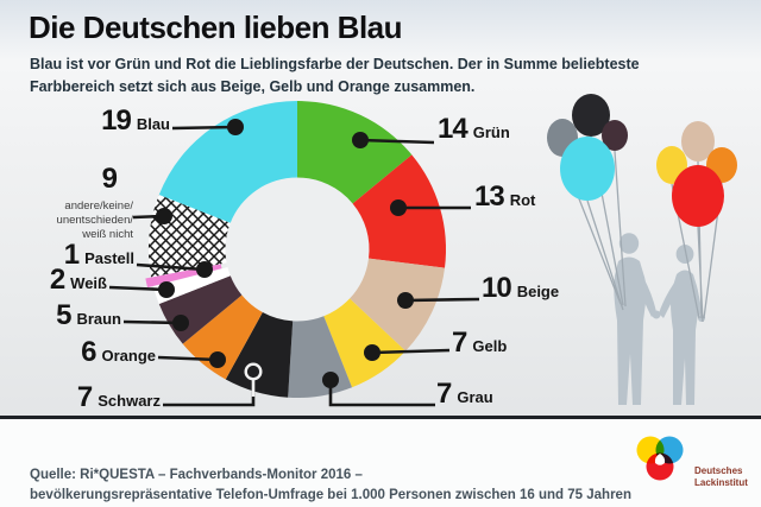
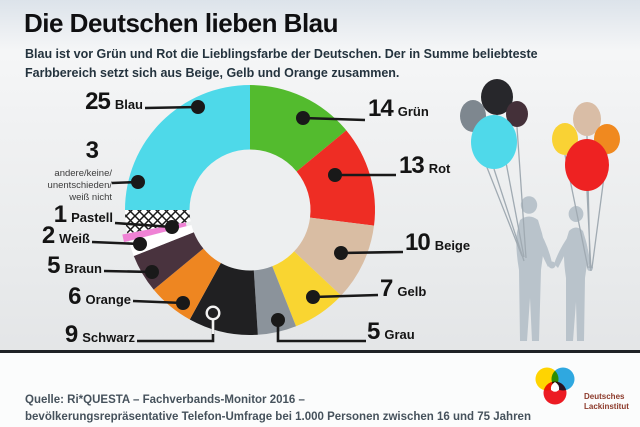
Grau: 7 -> 5
Schwarz: 7 -> 9
andere/keine/unentschieden/weiß nicht: 9 -> 3
Blau: 19 -> 25
